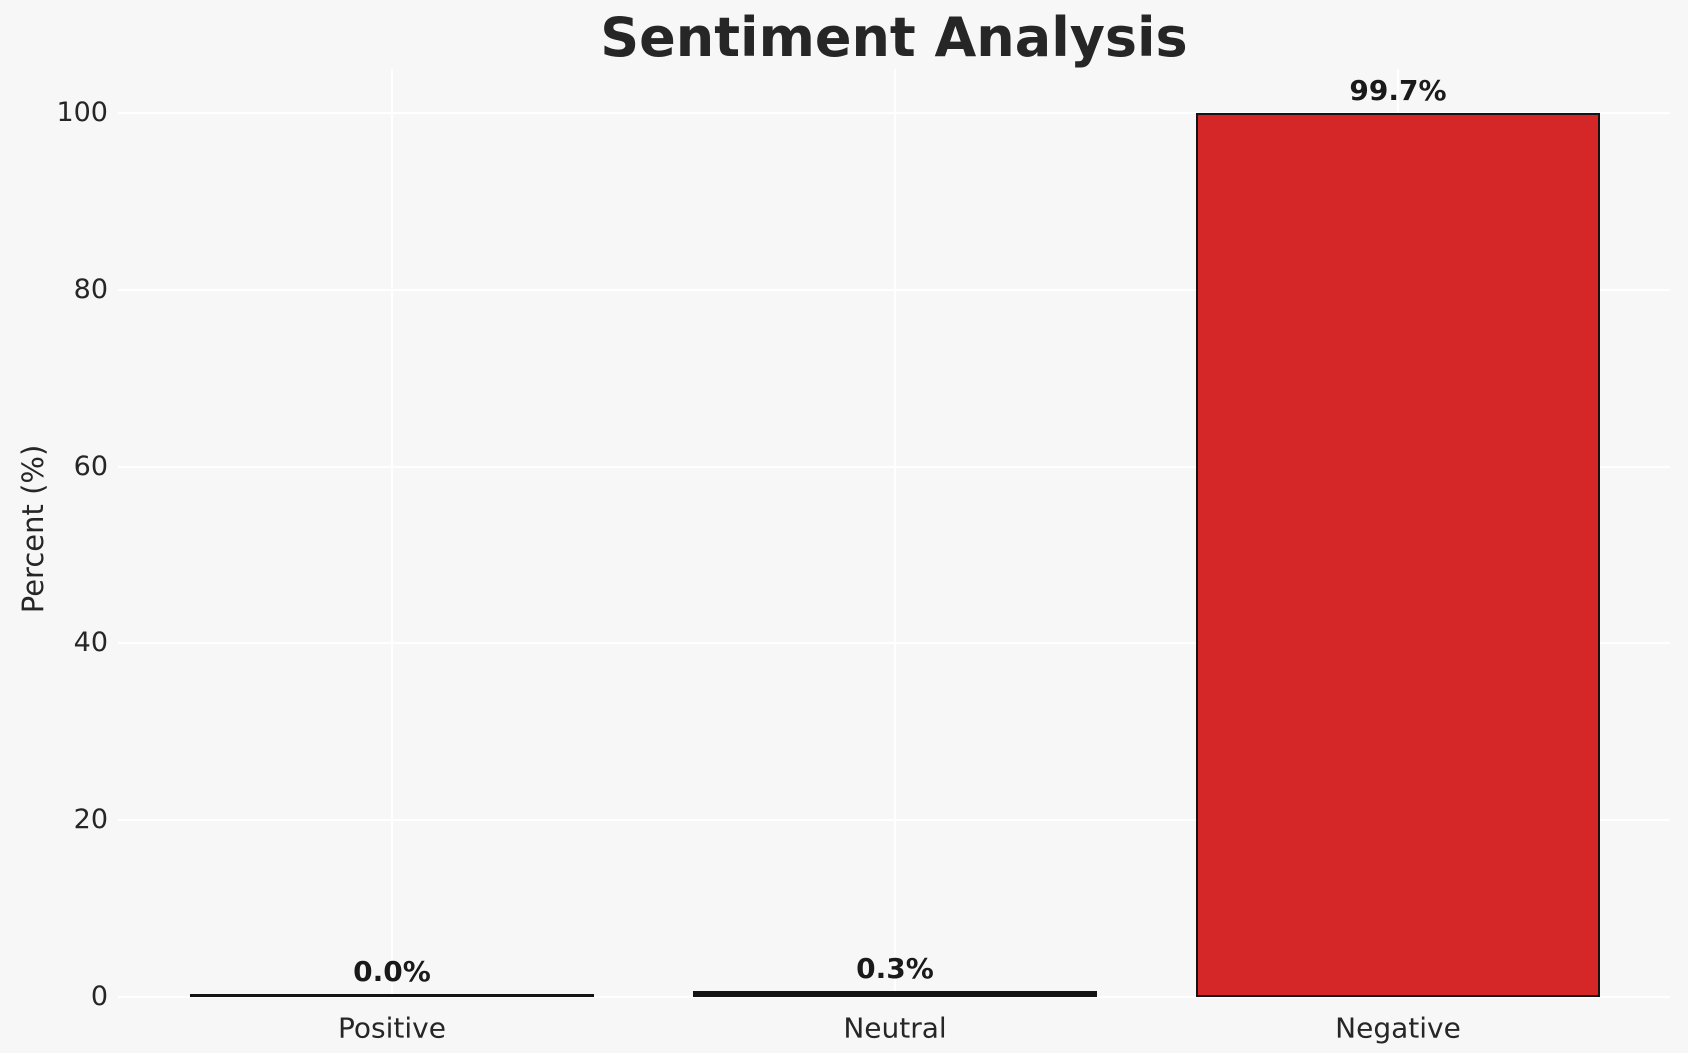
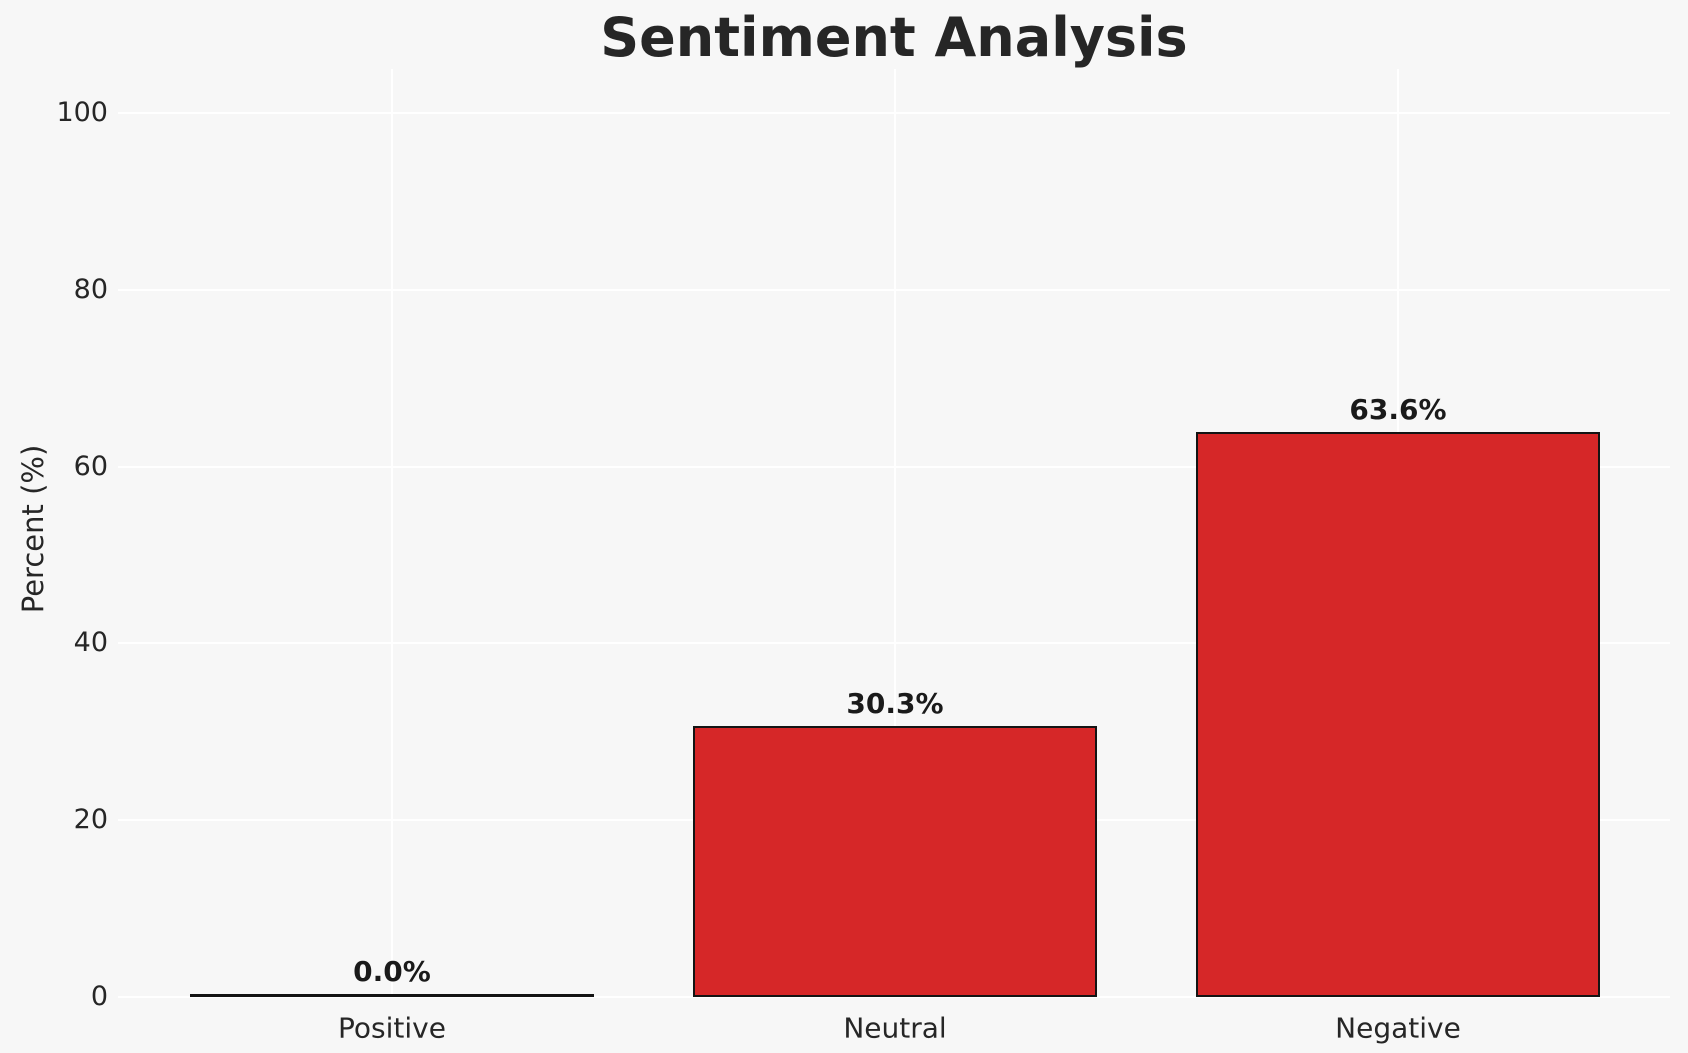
Neutral: 0.3% -> 30.3%
Negative: 99.7% -> 63.6%
